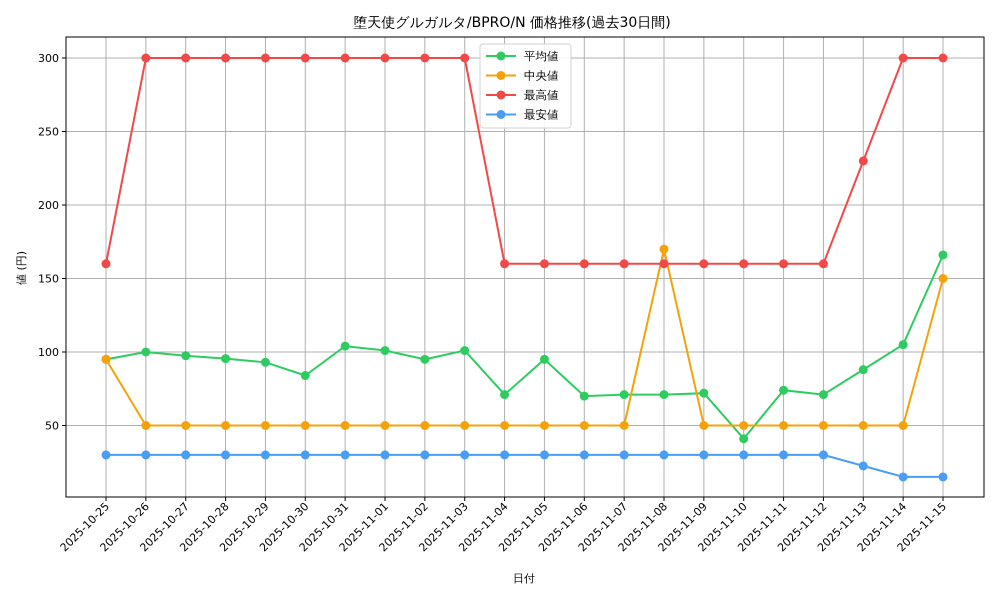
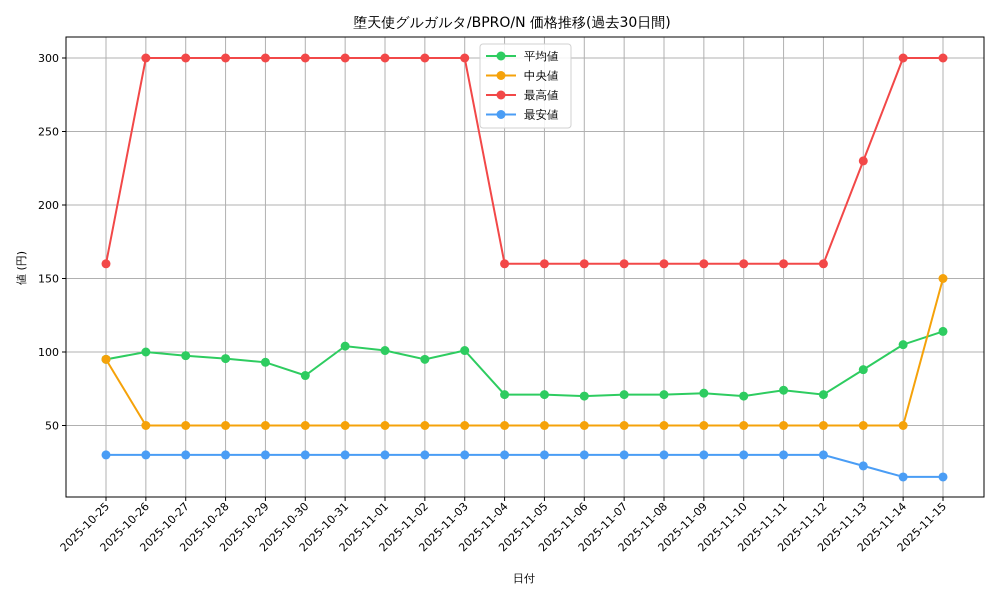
平均値/2025-11-05: 95 -> 71
中央値/2025-11-08: 170 -> 50
平均値/2025-11-10: 41 -> 70
平均値/2025-11-15: 166 -> 114
